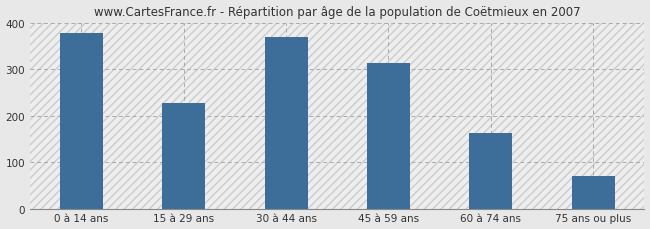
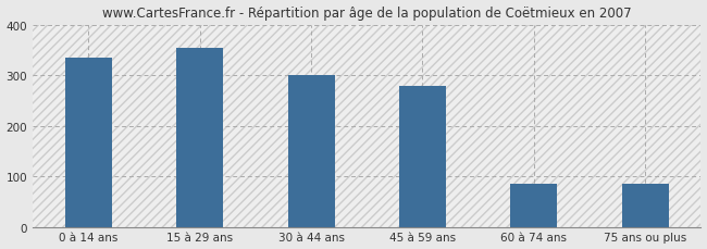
0 à 14 ans: 378 -> 335
15 à 29 ans: 228 -> 355
30 à 44 ans: 370 -> 300
45 à 59 ans: 313 -> 280
60 à 74 ans: 163 -> 85
75 ans ou plus: 70 -> 85
